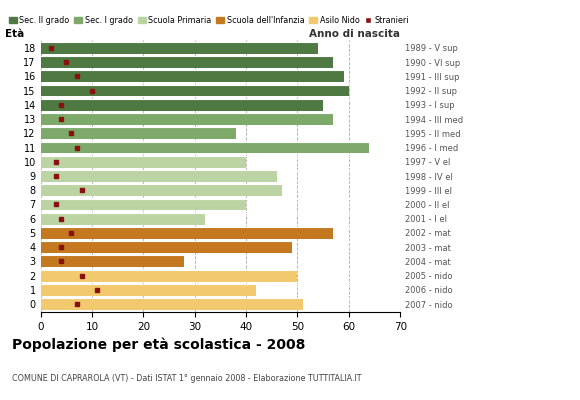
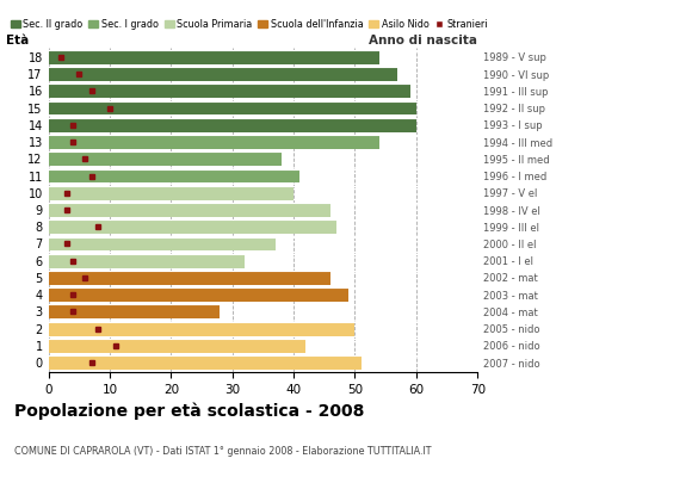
14: 55 -> 60
13: 57 -> 54
11: 64 -> 41
7: 40 -> 37
5: 57 -> 46
